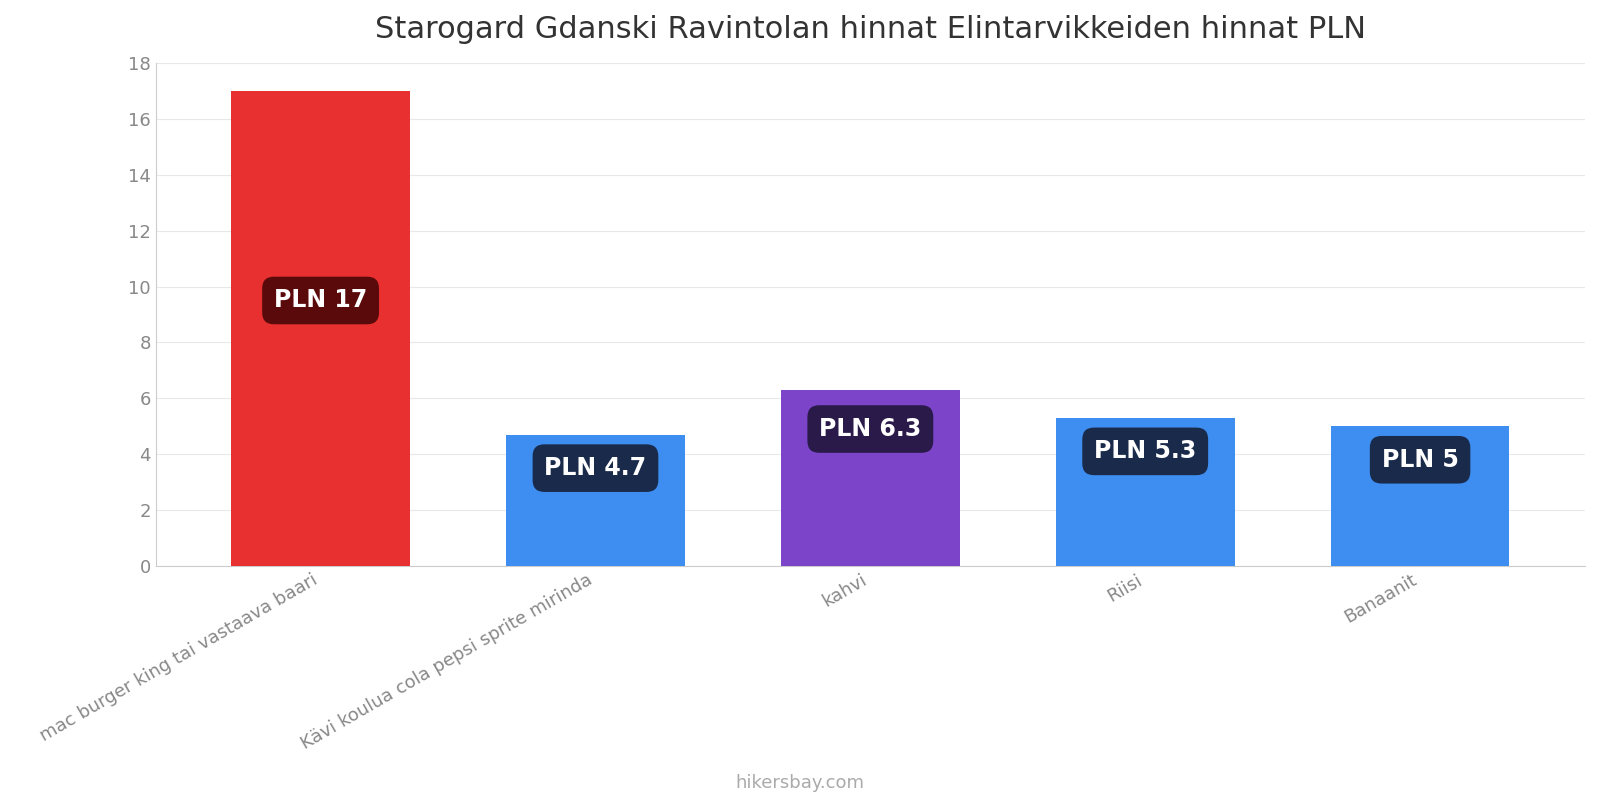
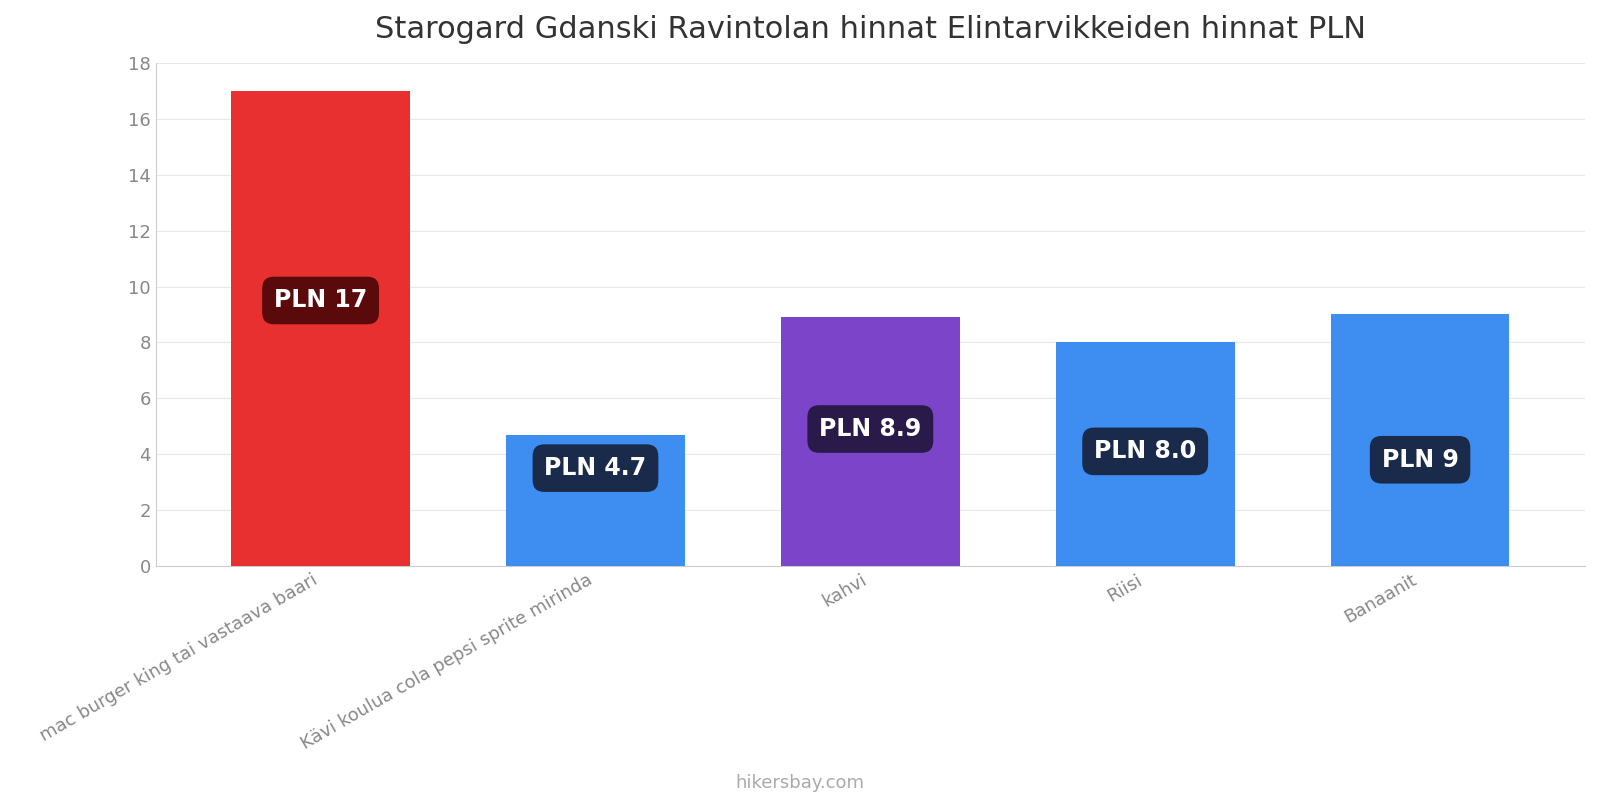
kahvi: 6.3 -> 8.9
Riisi: 5.3 -> 8.0
Banaanit: 5 -> 9
